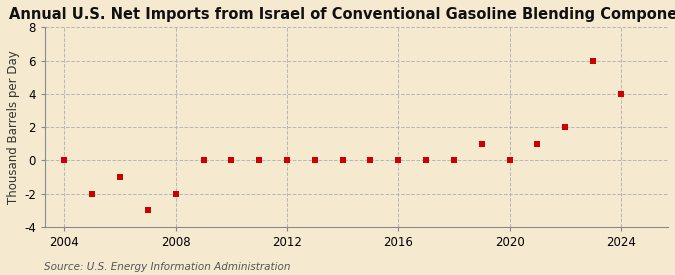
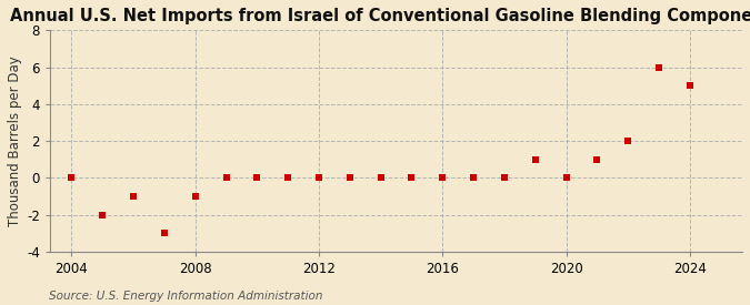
2008: -2 -> -1
2024: 4 -> 5
